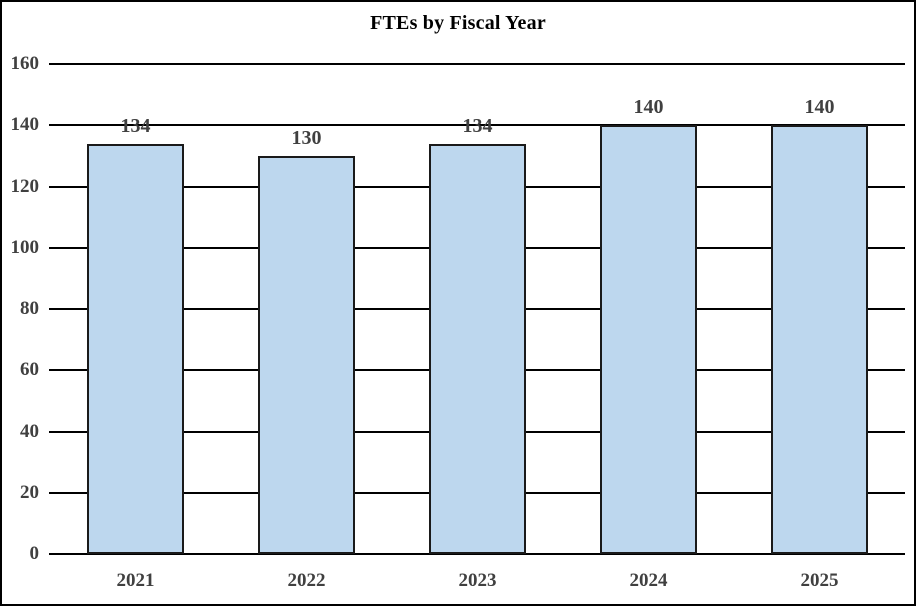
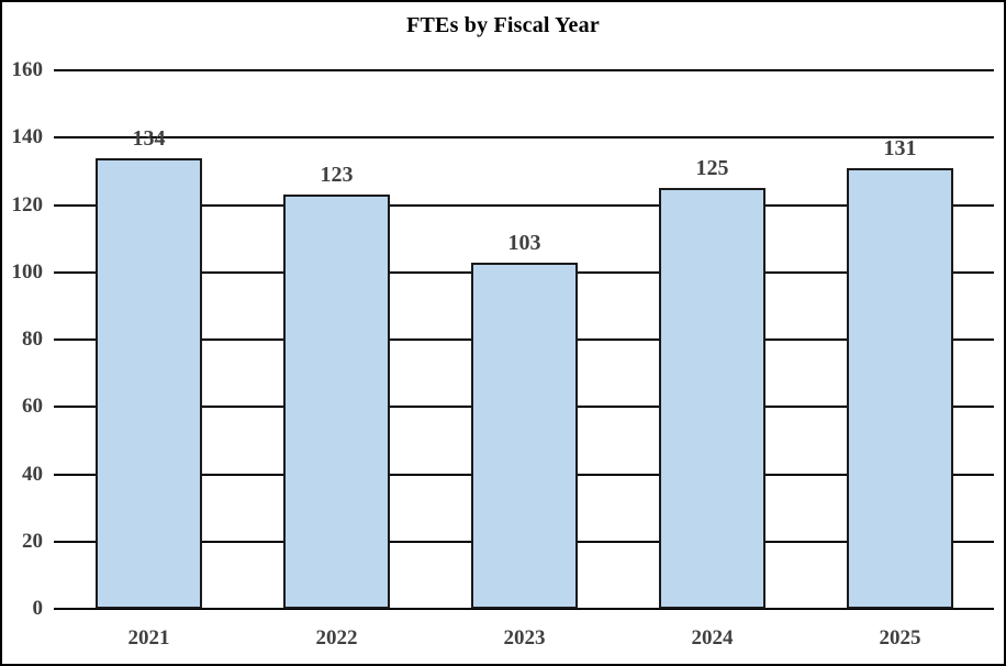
2022: 130 -> 123
2023: 134 -> 103
2024: 140 -> 125
2025: 140 -> 131
